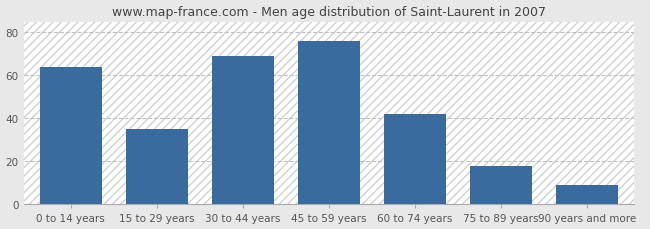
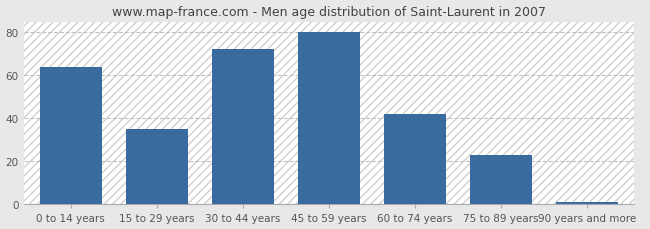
30 to 44 years: 69 -> 72
45 to 59 years: 76 -> 80
75 to 89 years: 18 -> 23
90 years and more: 9 -> 1
